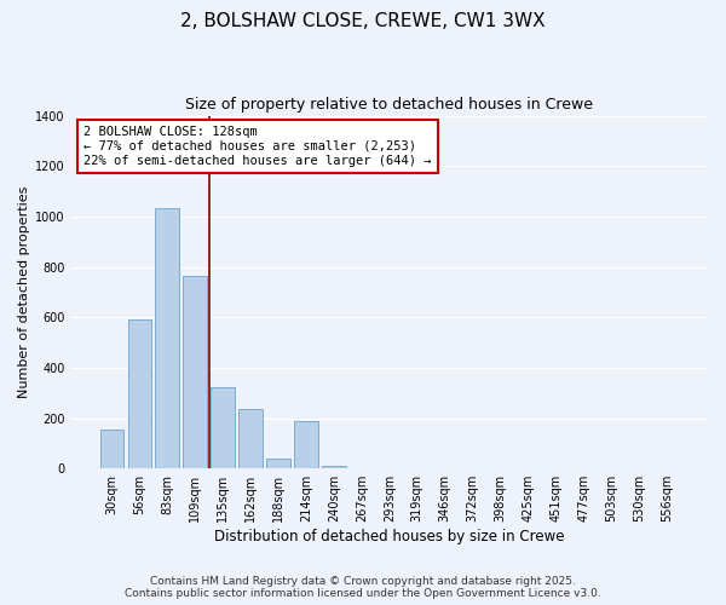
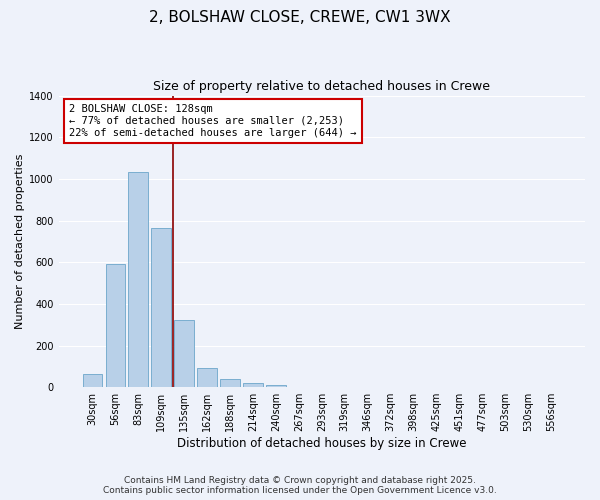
30sqm: 155 -> 65
162sqm: 235 -> 90
214sqm: 190 -> 20
